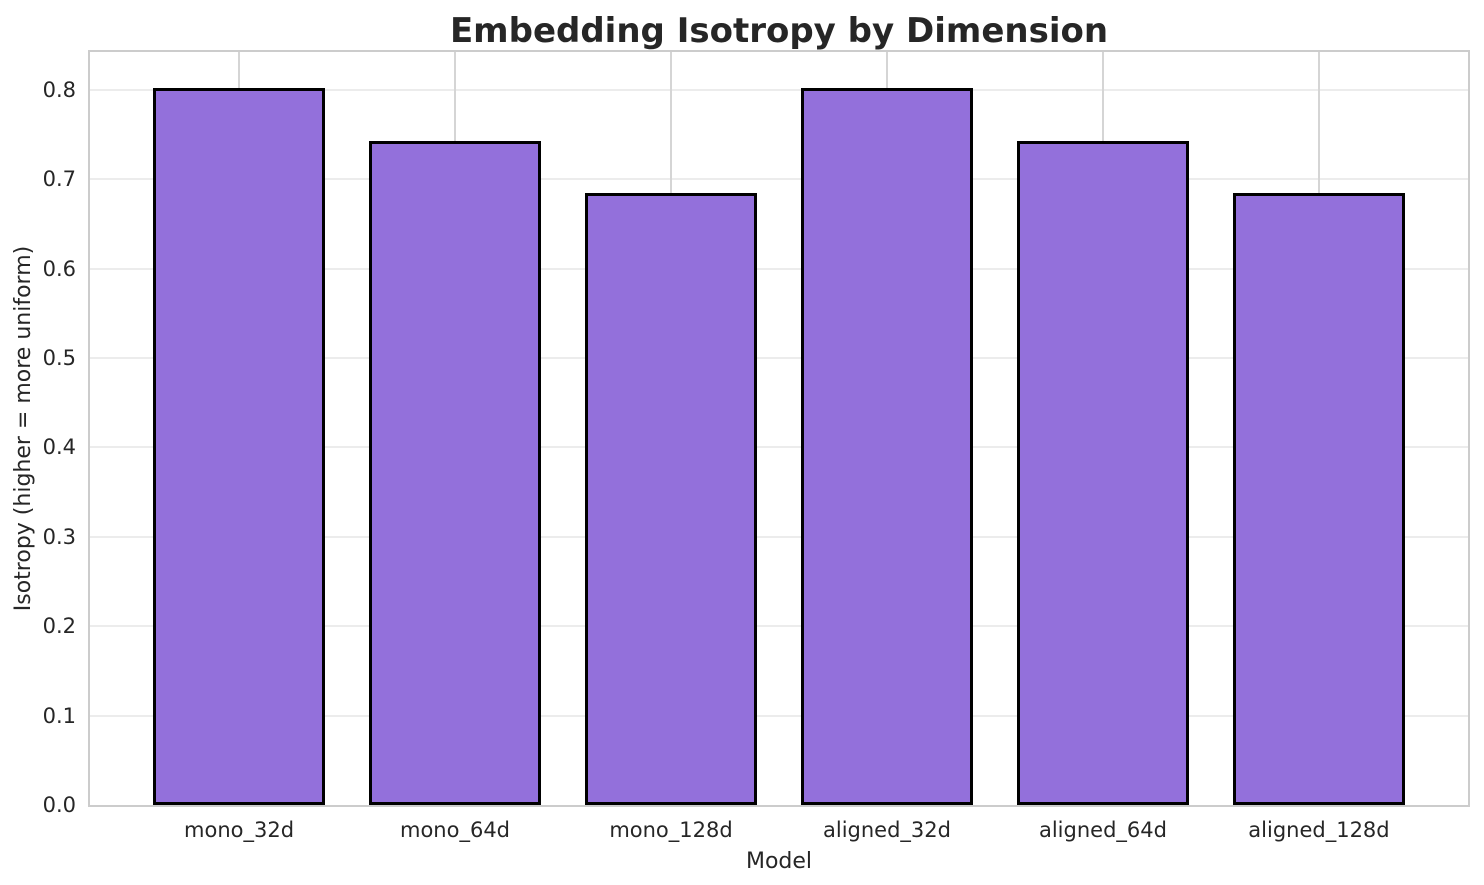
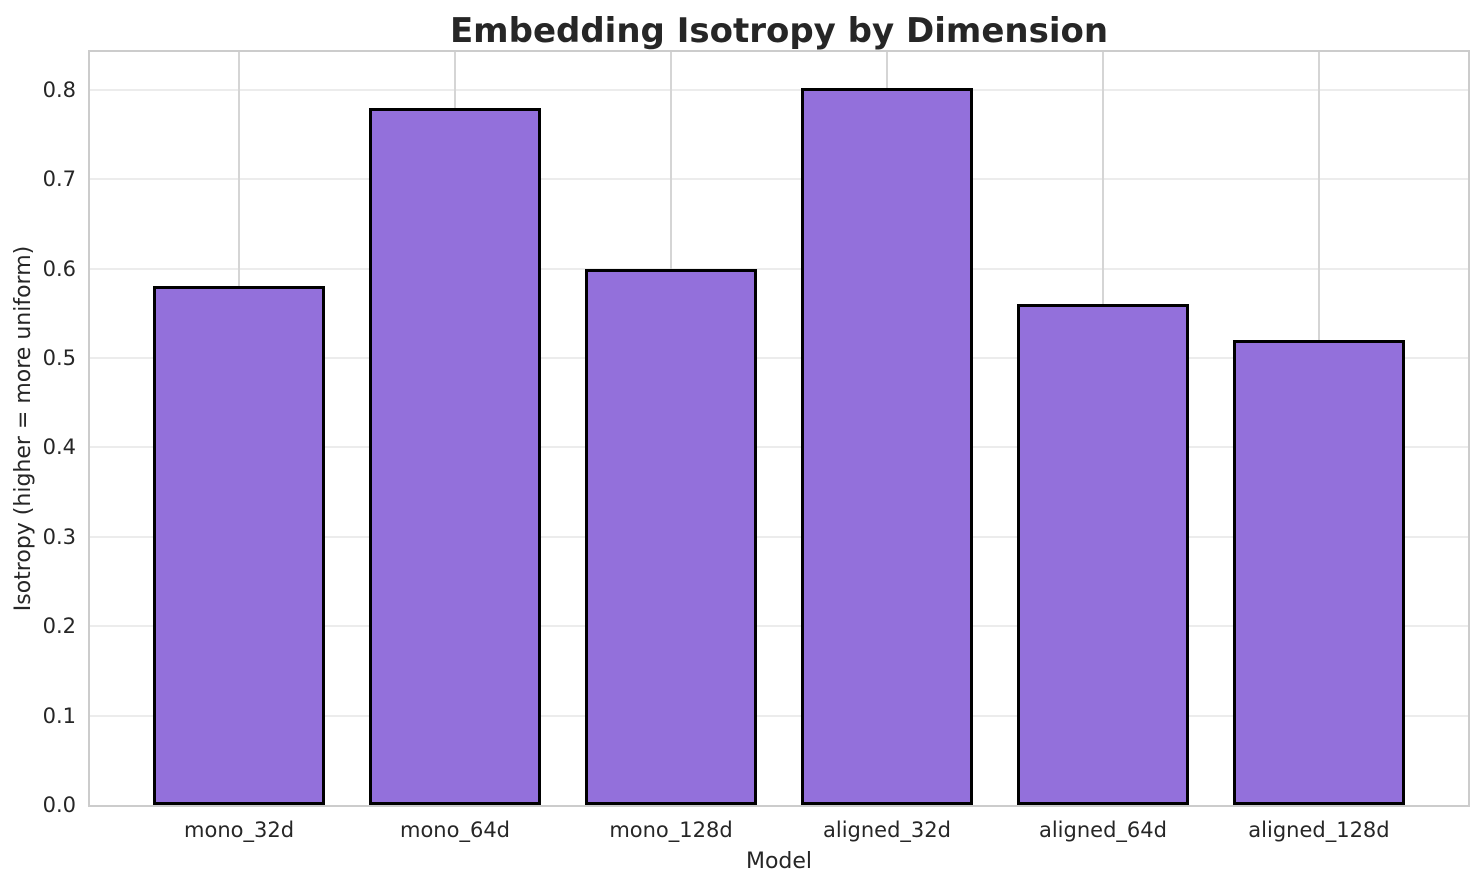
mono_32d: 0.80 -> 0.58
mono_64d: 0.74 -> 0.78
mono_128d: 0.69 -> 0.60
aligned_64d: 0.74 -> 0.56
aligned_128d: 0.69 -> 0.52
